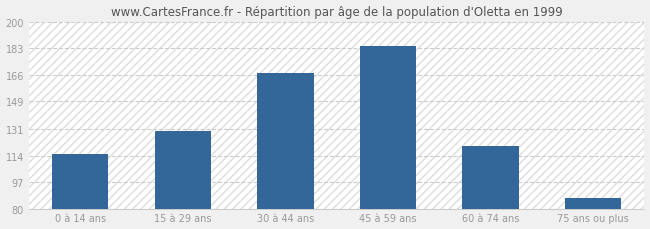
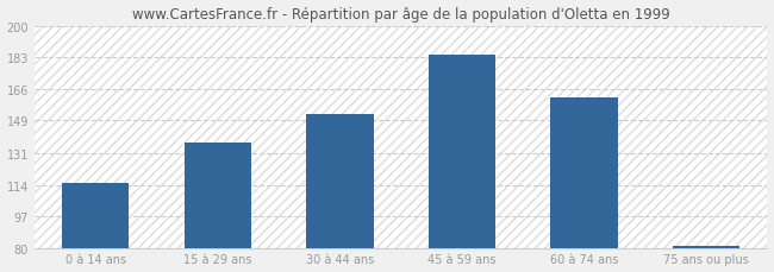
15 à 29 ans: 130 -> 137
30 à 44 ans: 167 -> 152
60 à 74 ans: 120 -> 161
75 ans ou plus: 87 -> 81
